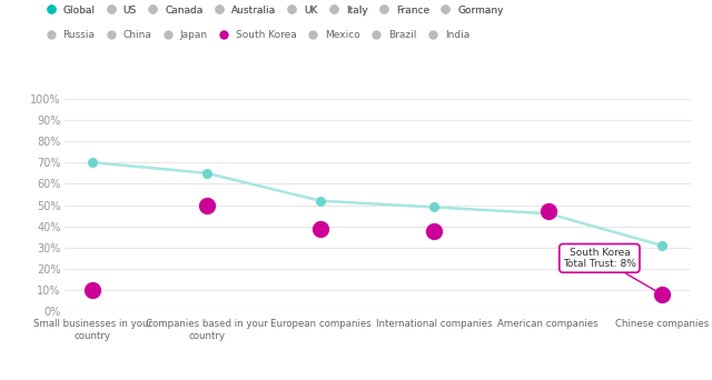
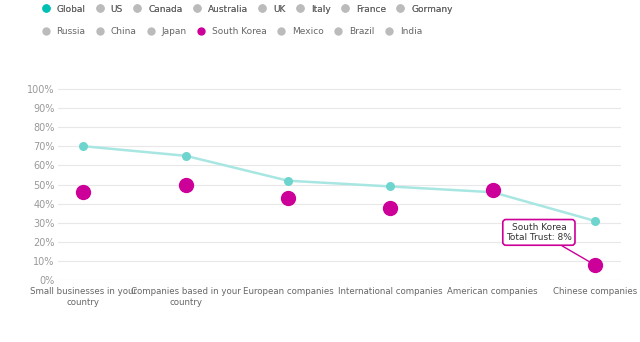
South Korea/Small businesses in your country: 10% -> 46%
South Korea/European companies: 39% -> 43%
